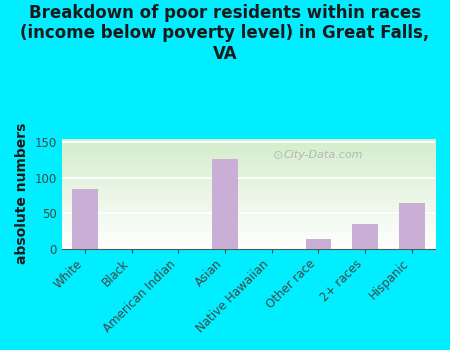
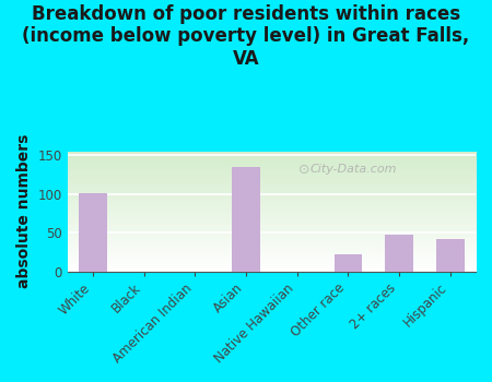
White: 84 -> 101
Asian: 126 -> 135
Other race: 14 -> 22
2+ races: 34 -> 47
Hispanic: 64 -> 42
